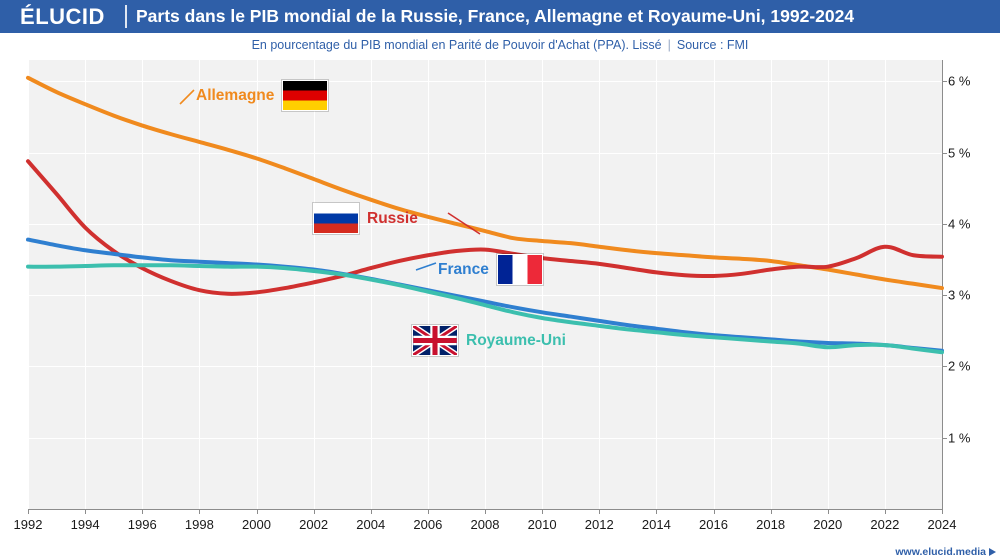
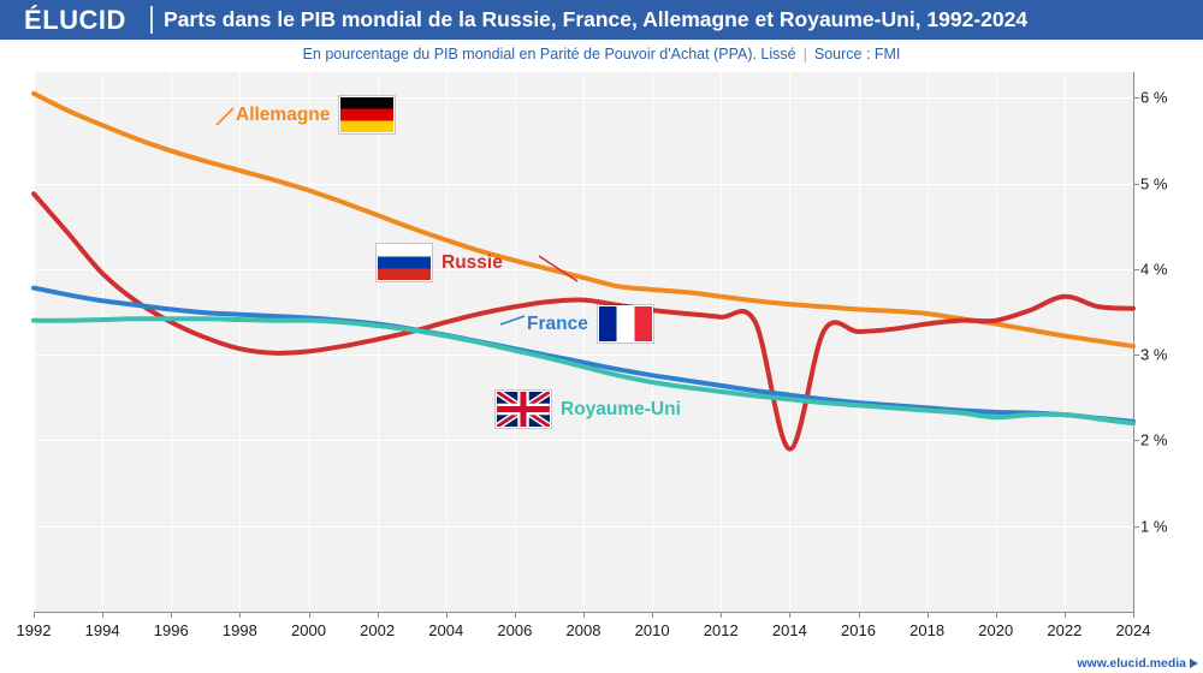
Russie/2014: 3.3% -> 1.9%
